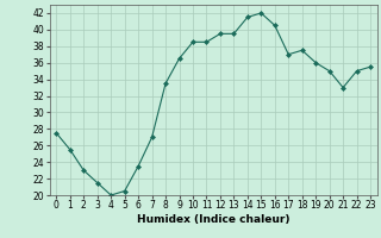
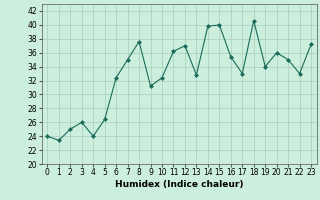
0: 27.5 -> 24.0
1: 25.5 -> 23.4
2: 23.0 -> 25.0
3: 21.5 -> 26.0
4: 20.0 -> 24.0
5: 20.5 -> 26.4
6: 23.5 -> 32.4
7: 27.0 -> 35.0
8: 33.5 -> 37.6
9: 36.5 -> 31.2
10: 38.5 -> 32.4
11: 38.5 -> 36.2
12: 39.5 -> 37.0
13: 39.5 -> 32.8
14: 41.5 -> 39.8
15: 42.0 -> 40.0
16: 40.5 -> 35.4
17: 37.0 -> 33.0
18: 37.5 -> 40.6
19: 36.0 -> 34.0
20: 35.0 -> 36.0
21: 33.0 -> 35.0
22: 35.0 -> 33.0
23: 35.5 -> 37.2
